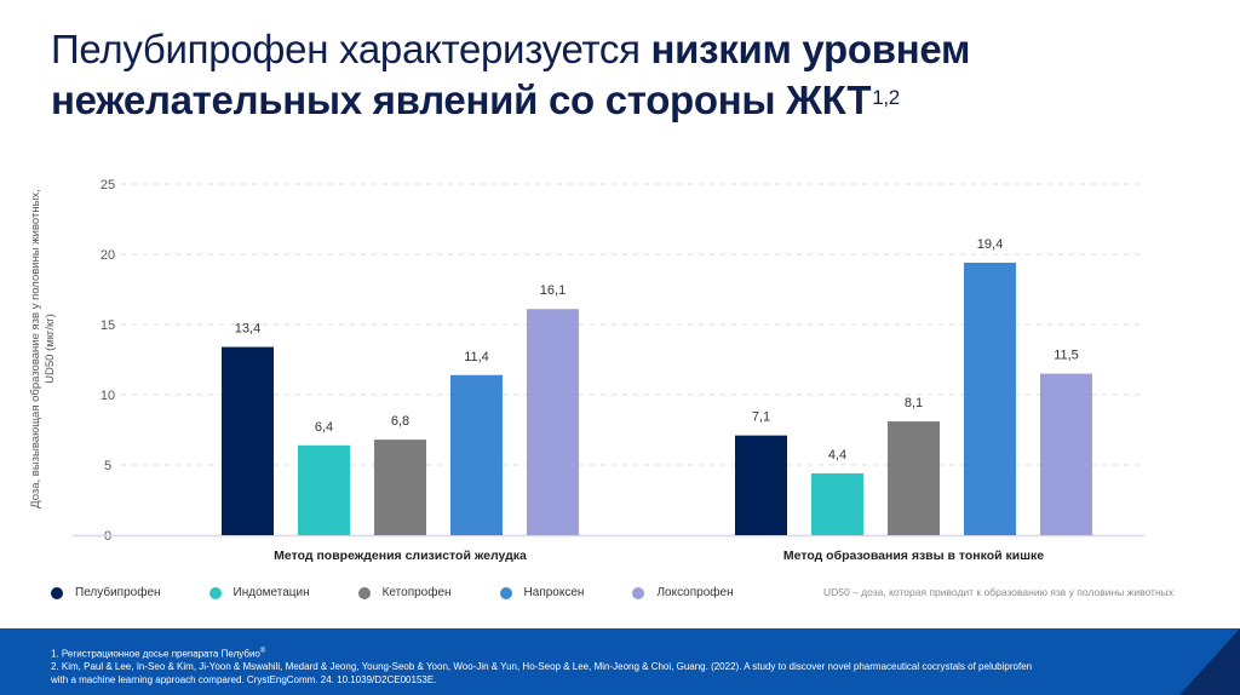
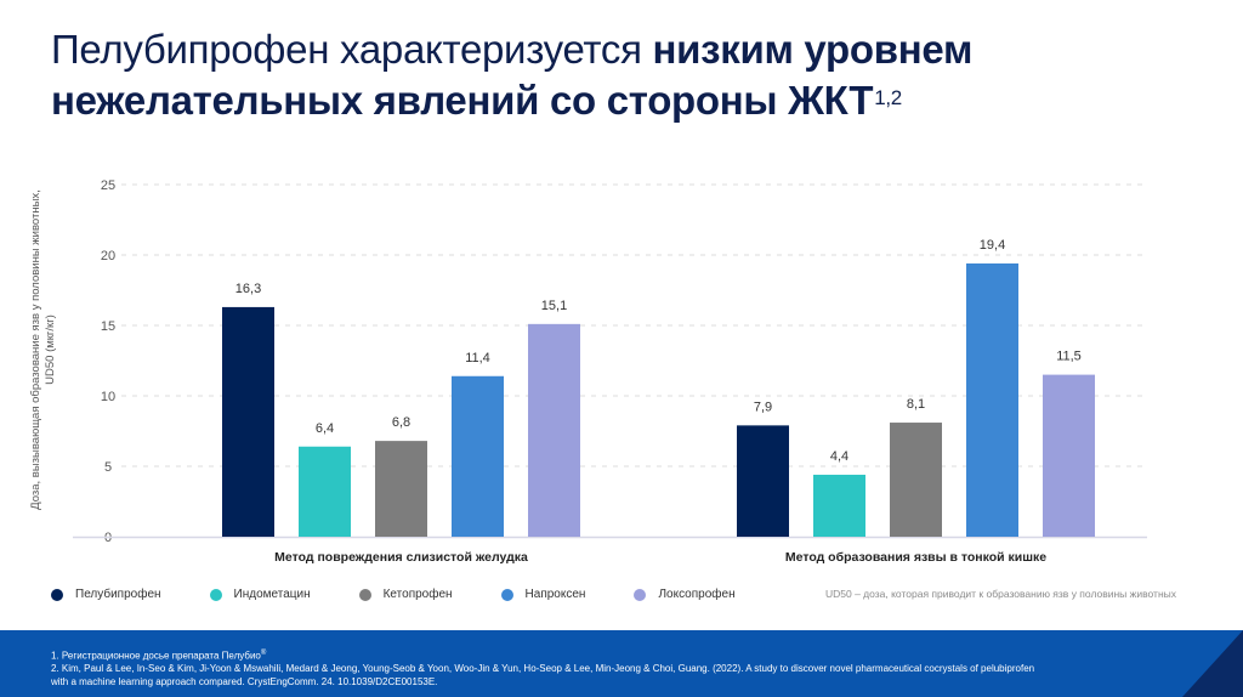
Пелубипрофен/Метод повреждения слизистой желудка: 13,4 -> 16,3
Локсопрофен/Метод повреждения слизистой желудка: 16,1 -> 15,1
Пелубипрофен/Метод образования язвы в тонкой кишке: 7,1 -> 7,9
